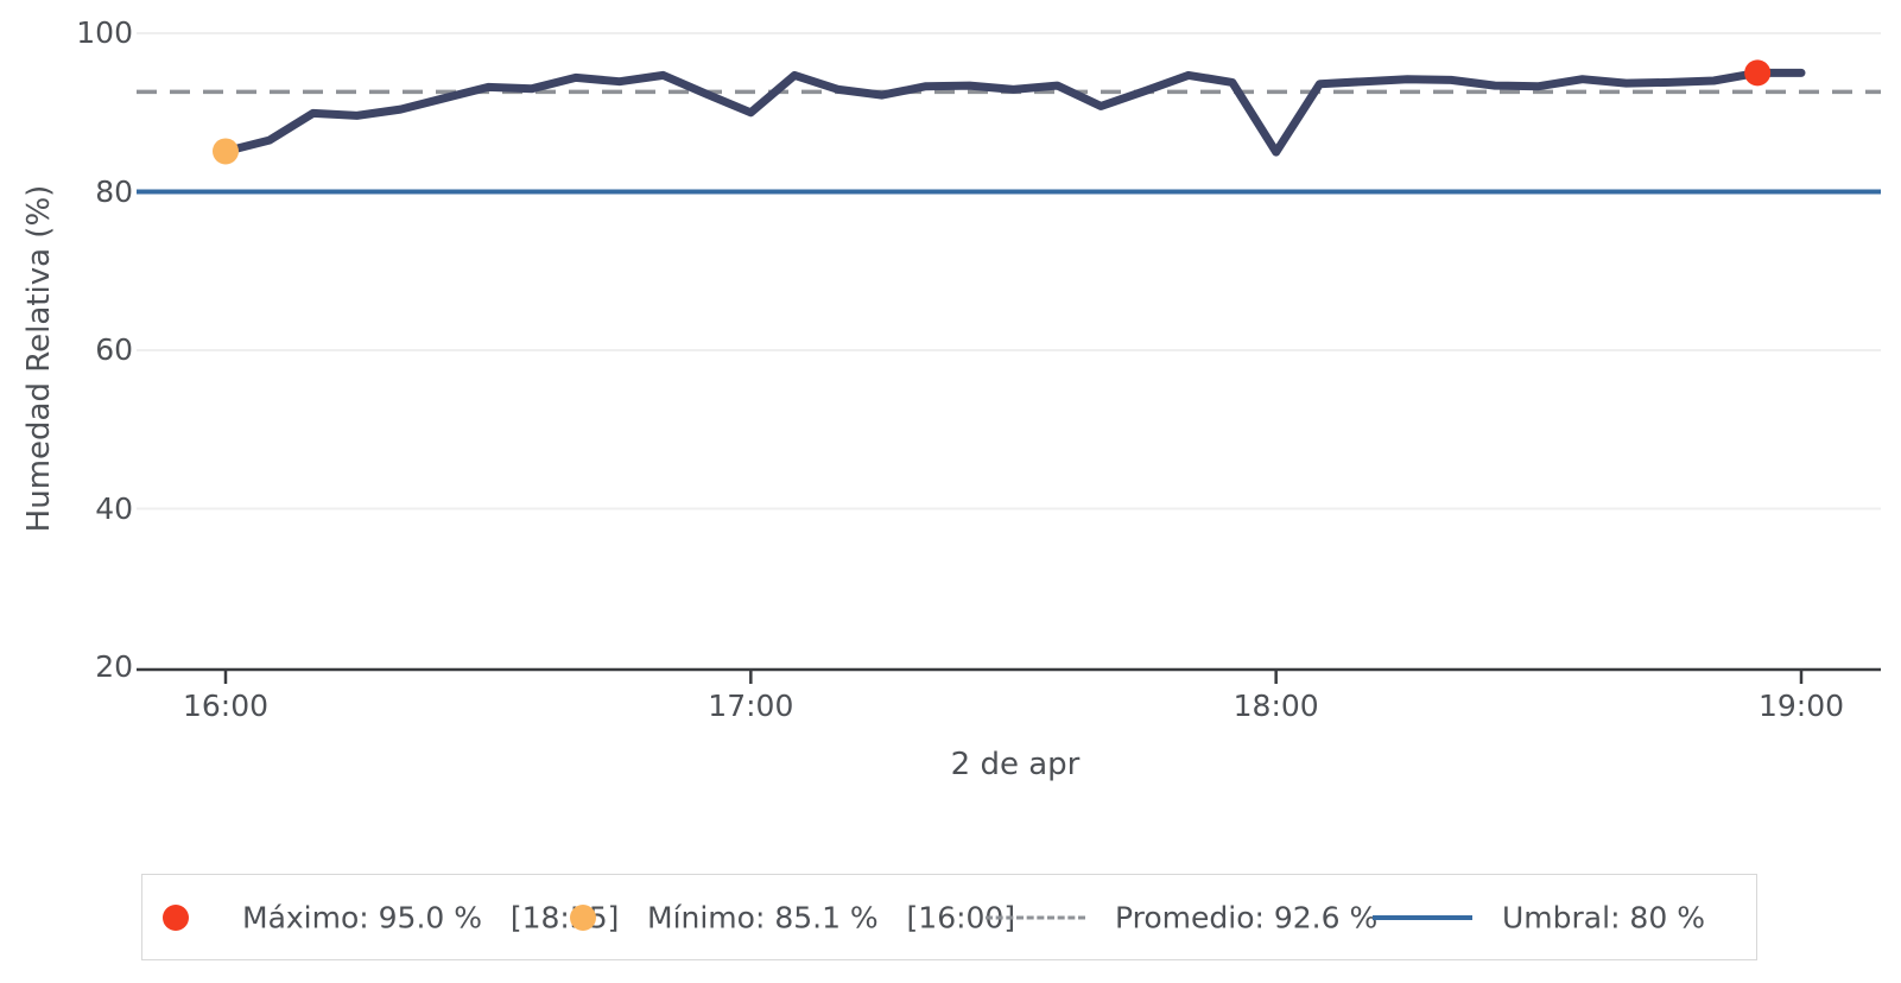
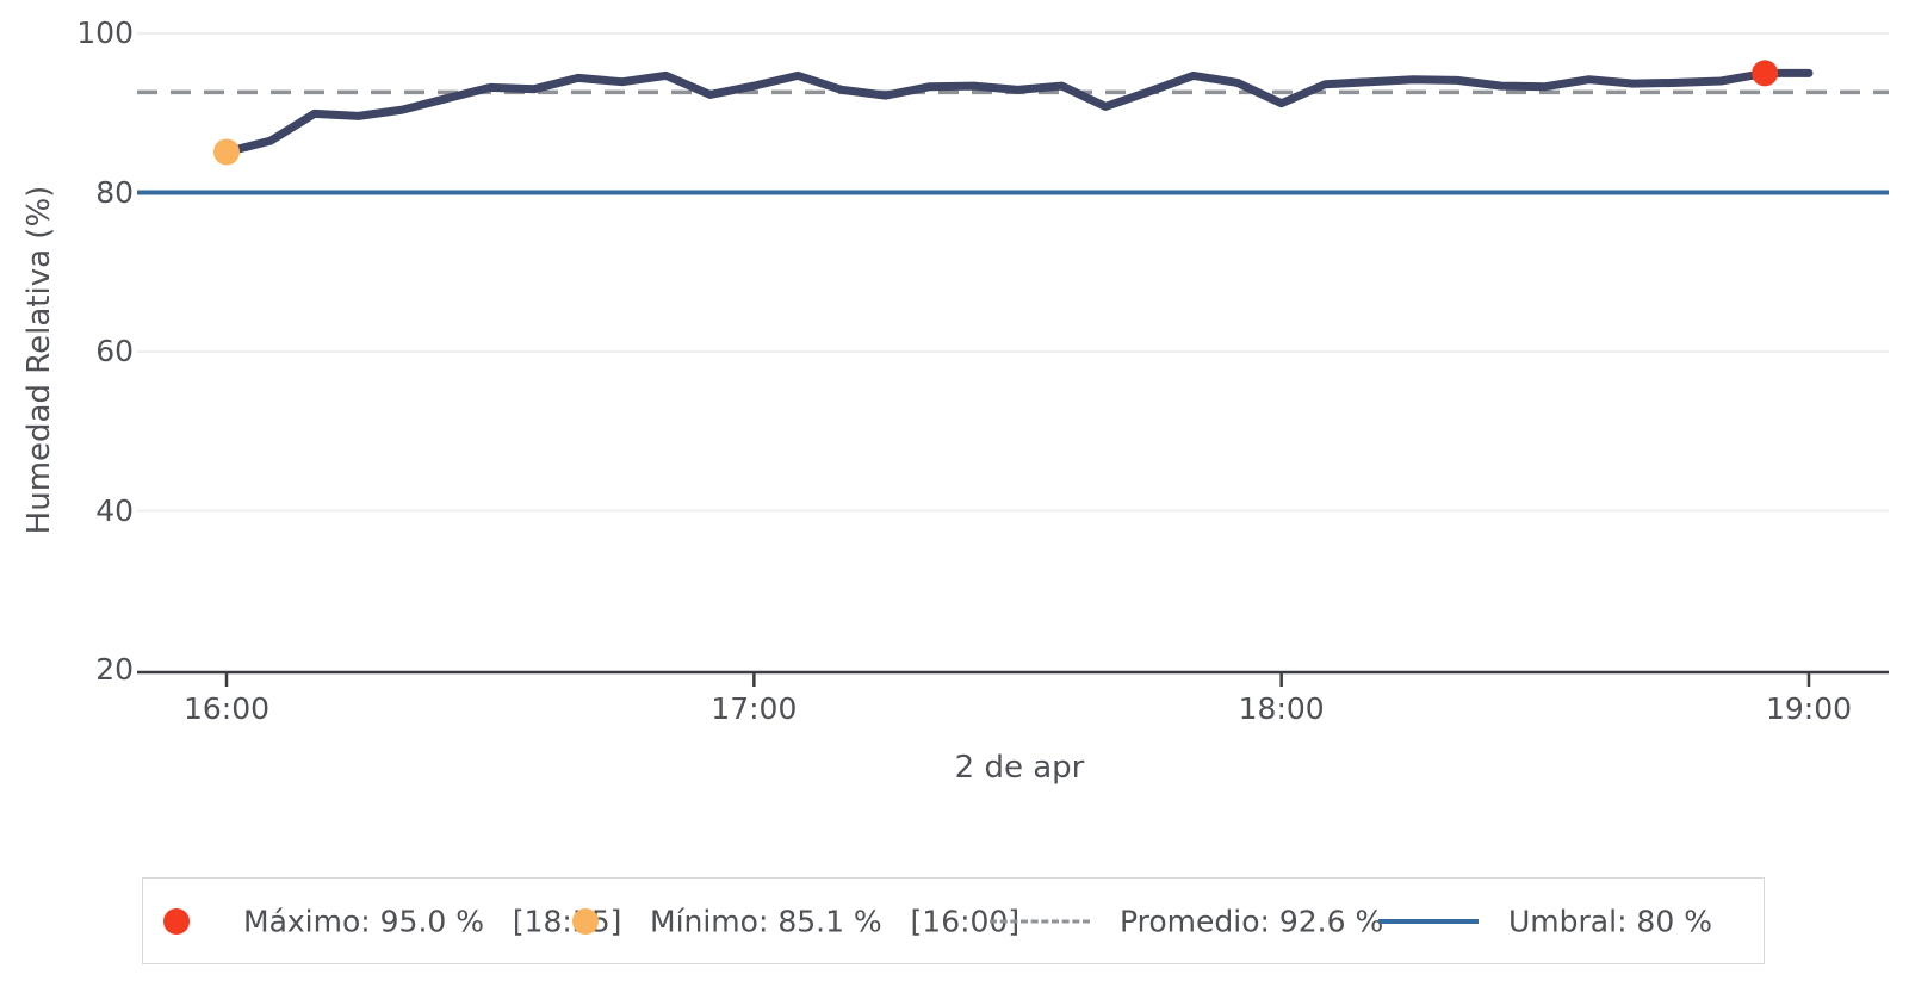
17:00: 90 -> 93
18:00: 85 -> 91
